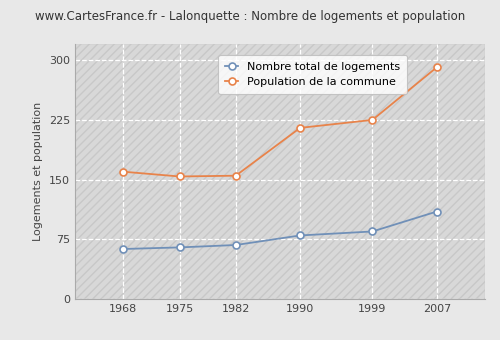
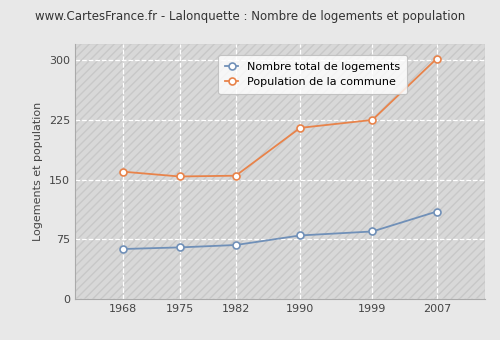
Population de la commune/2007: 291 -> 302
